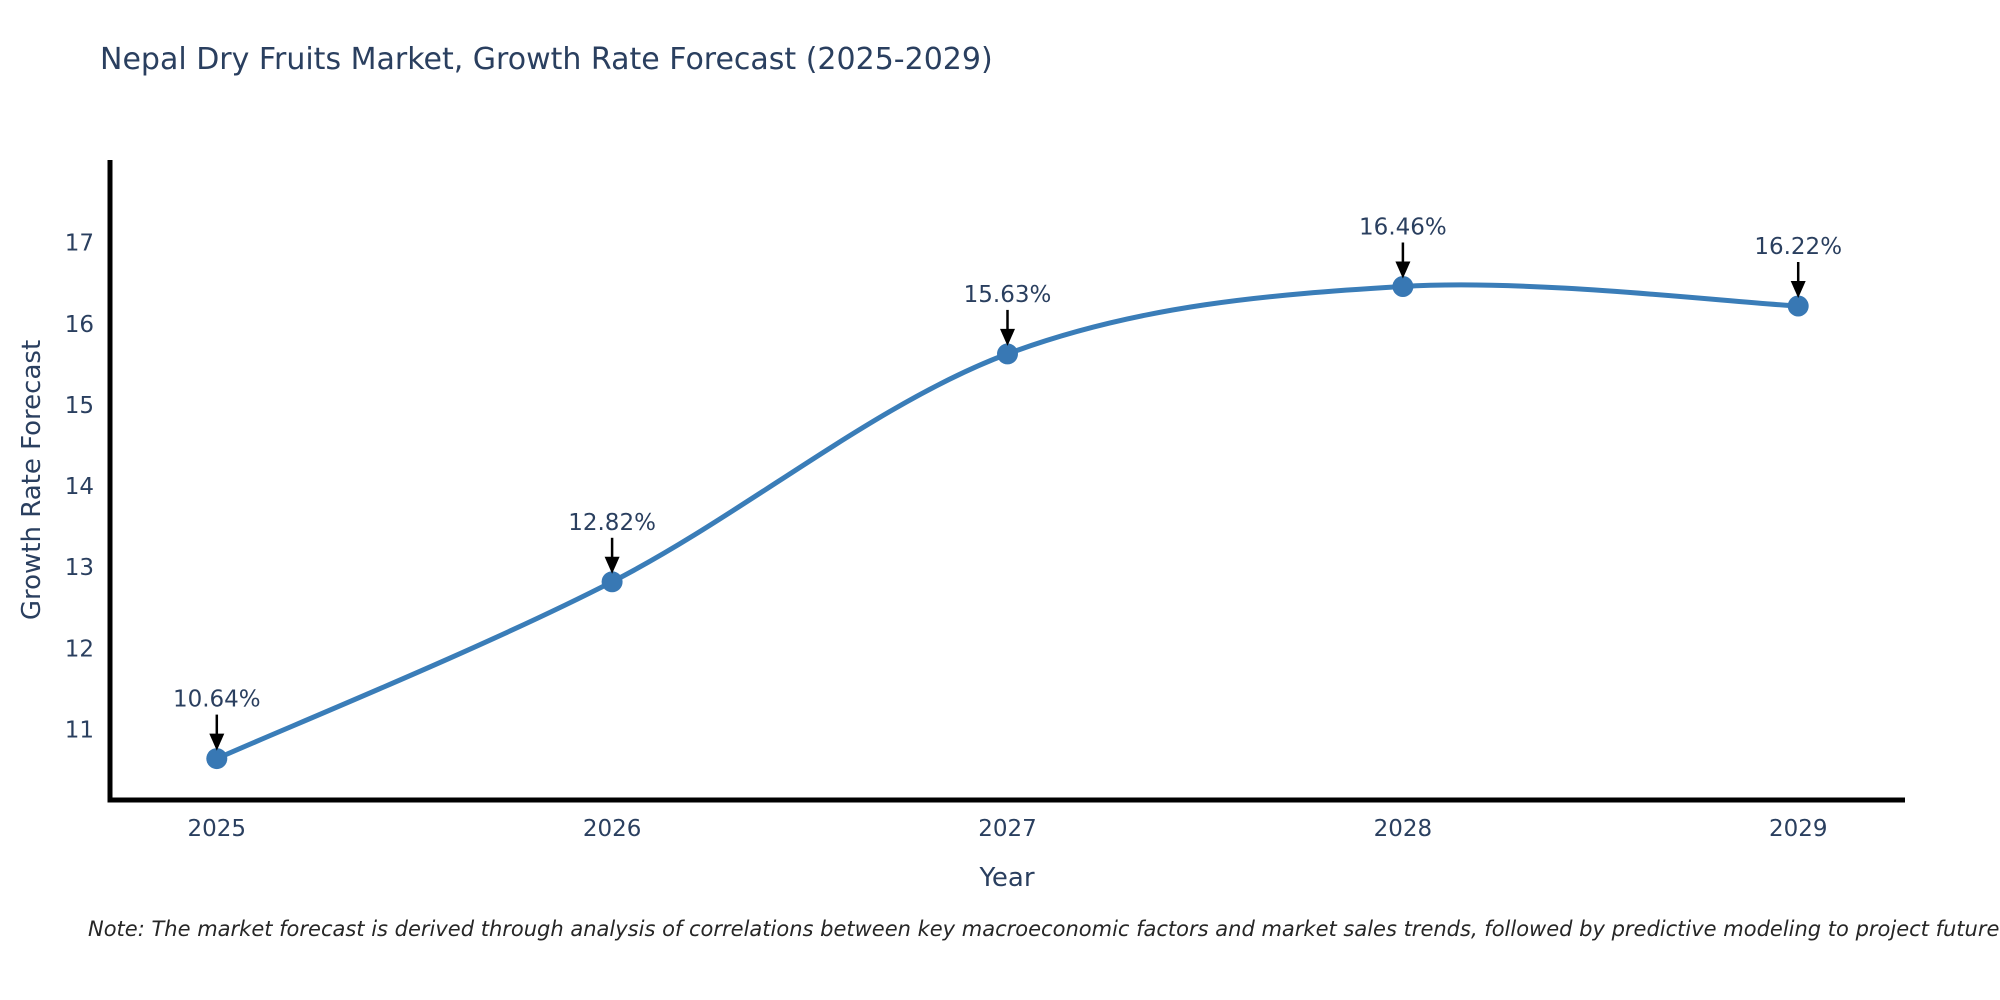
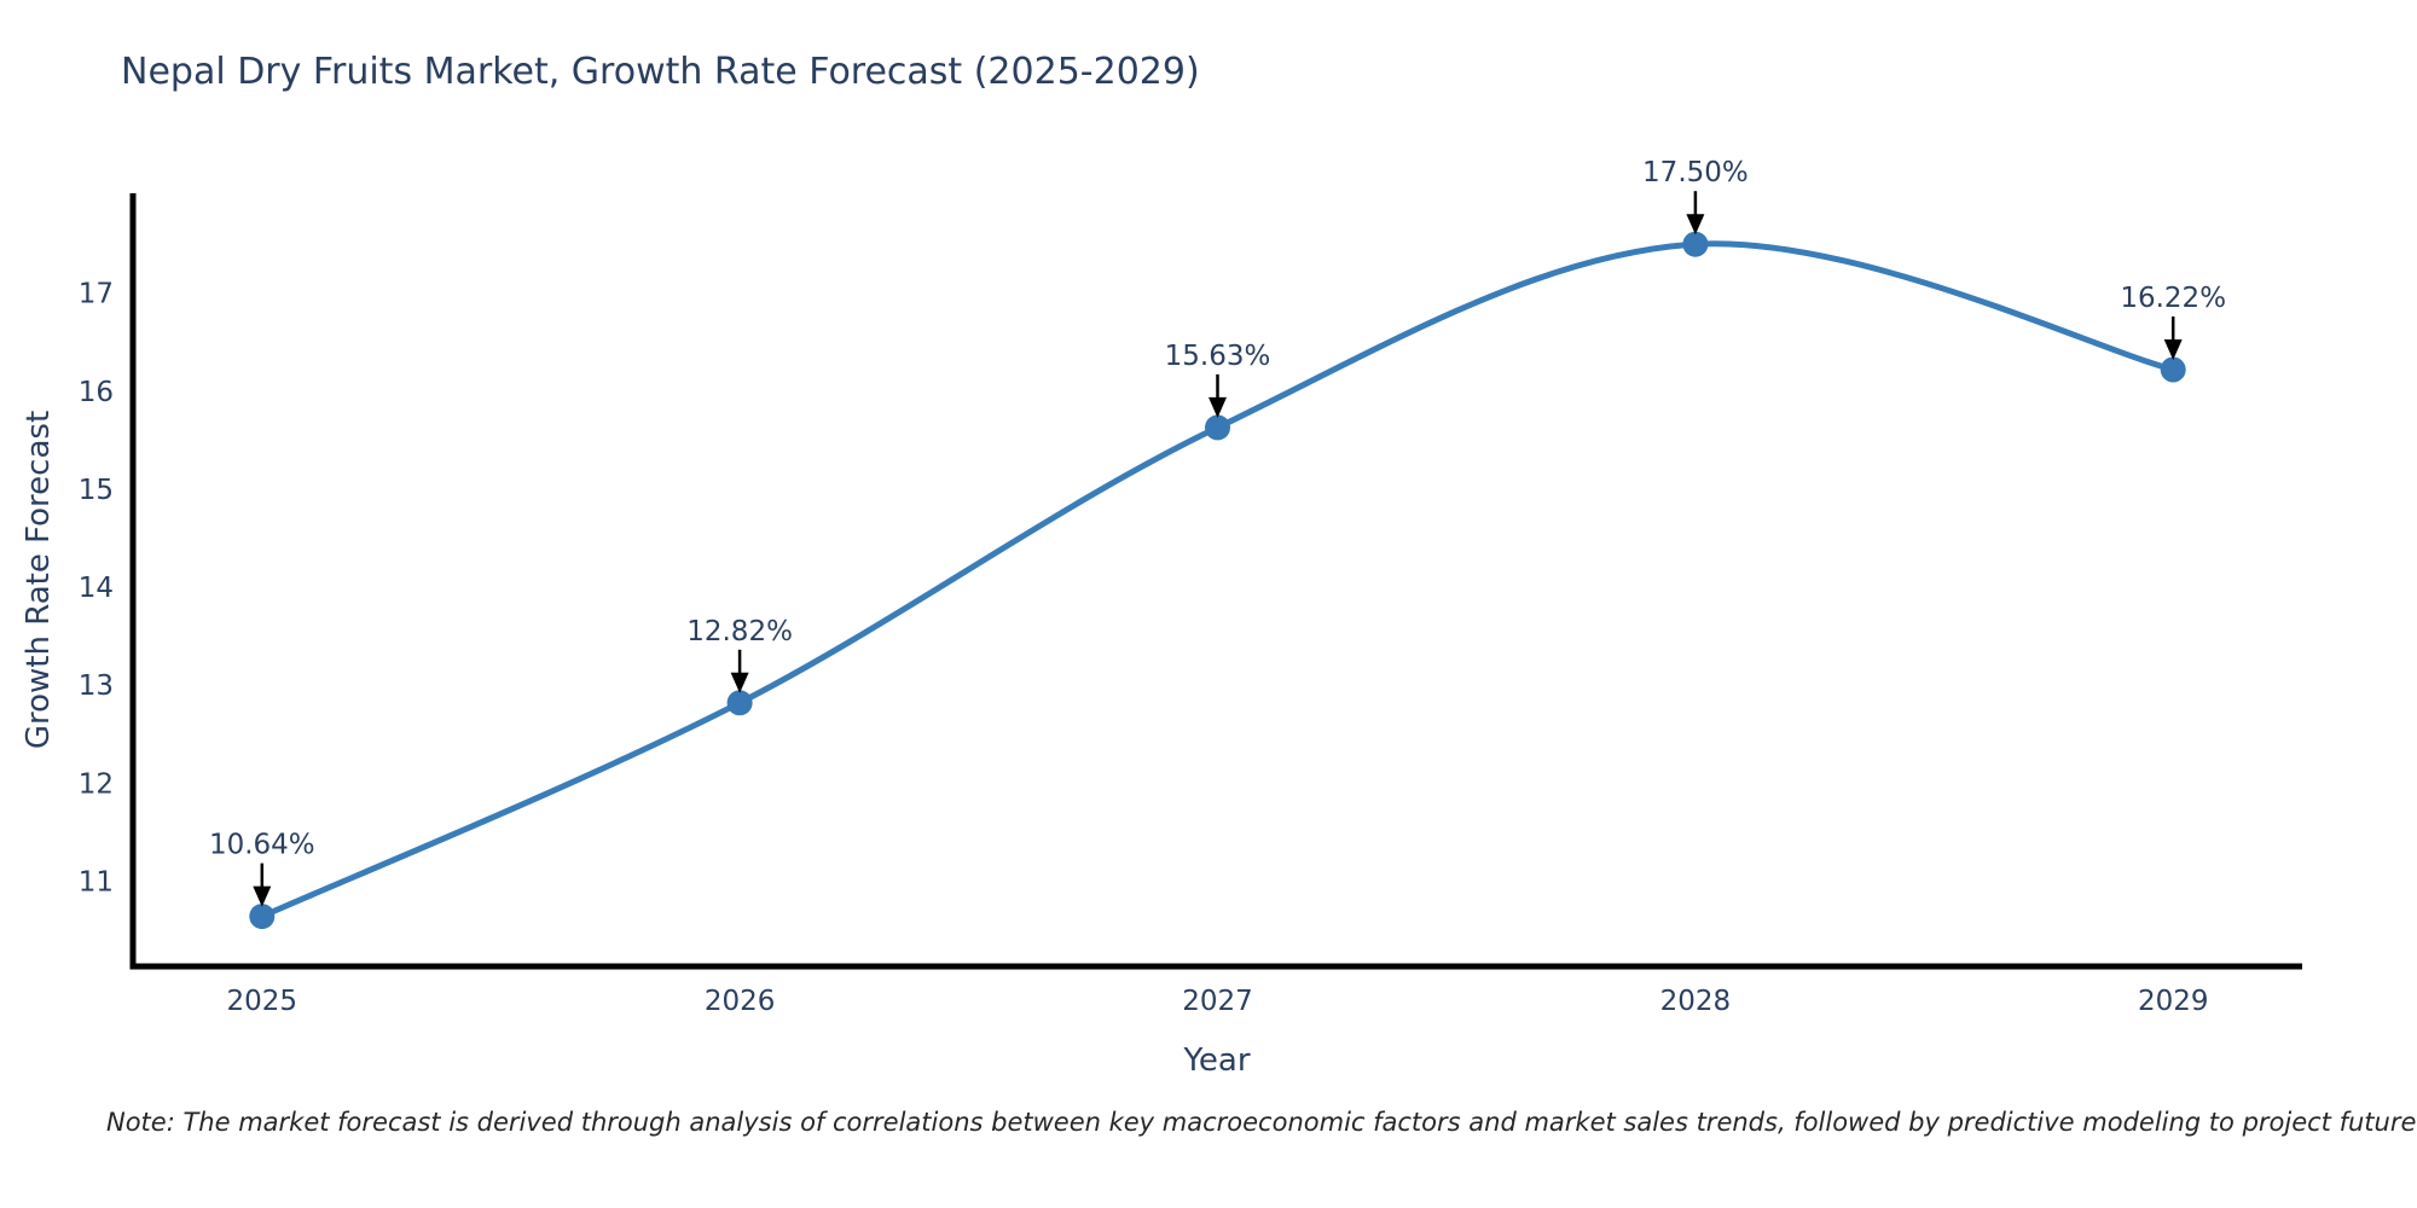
2028: 16.46% -> 17.50%
